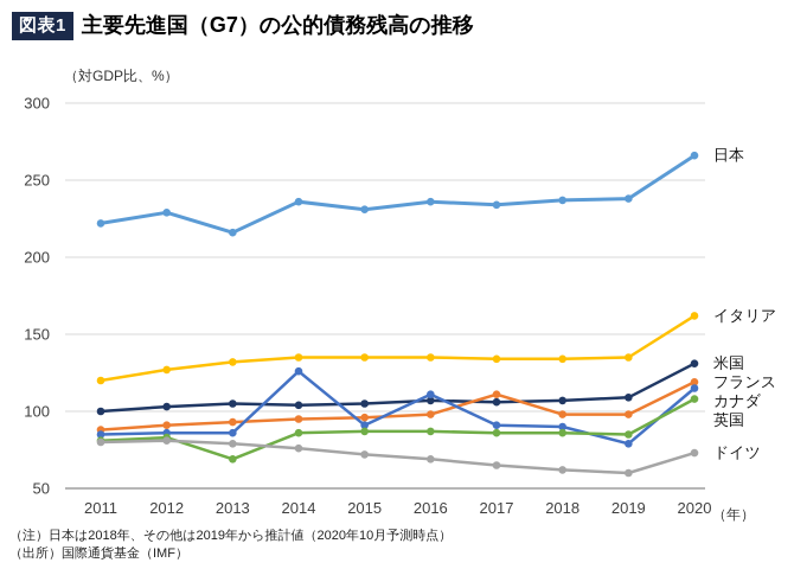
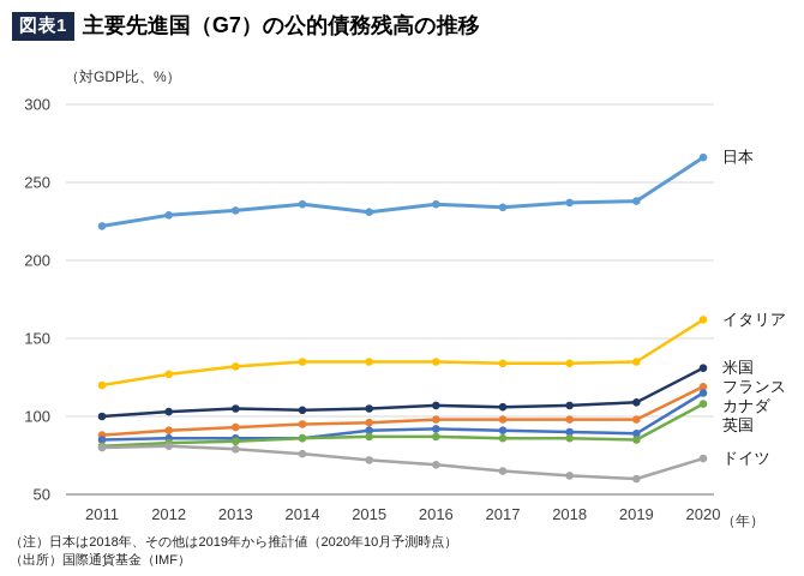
日本/2013: 216 -> 232
英国/2013: 69 -> 84
カナダ/2014: 126 -> 86
カナダ/2016: 111 -> 92
フランス/2017: 111 -> 98
カナダ/2019: 79 -> 89
